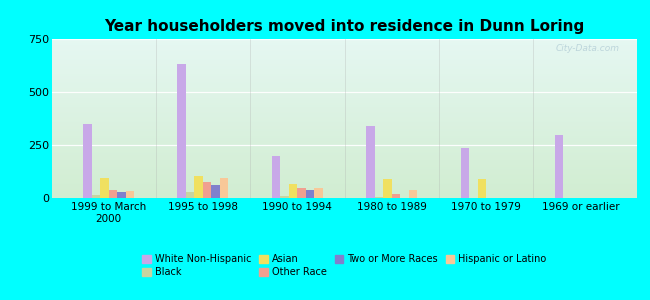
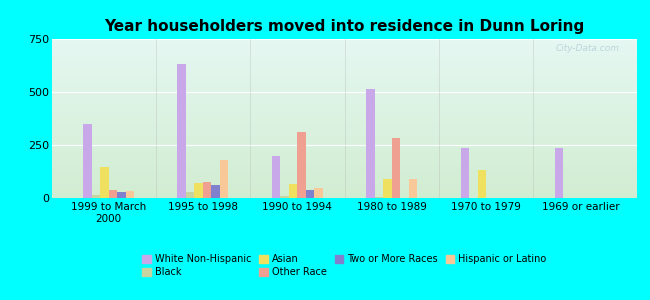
Asian/1999 to March 2000: 95 -> 145
Asian/1995 to 1998: 105 -> 70
Hispanic or Latino/1995 to 1998: 95 -> 180
Other Race/1990 to 1994: 45 -> 310
White Non-Hispanic/1980 to 1989: 340 -> 515
Other Race/1980 to 1989: 18 -> 285
Hispanic or Latino/1980 to 1989: 40 -> 90
Asian/1970 to 1979: 90 -> 130
White Non-Hispanic/1969 or earlier: 295 -> 235
